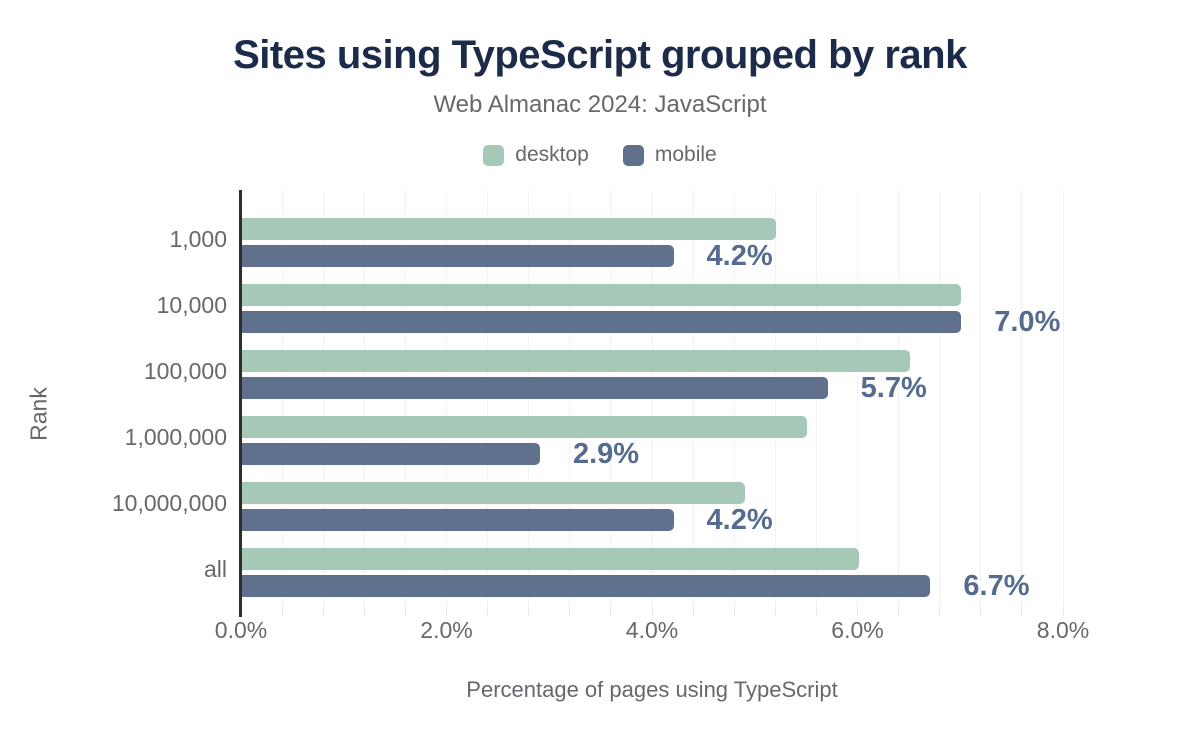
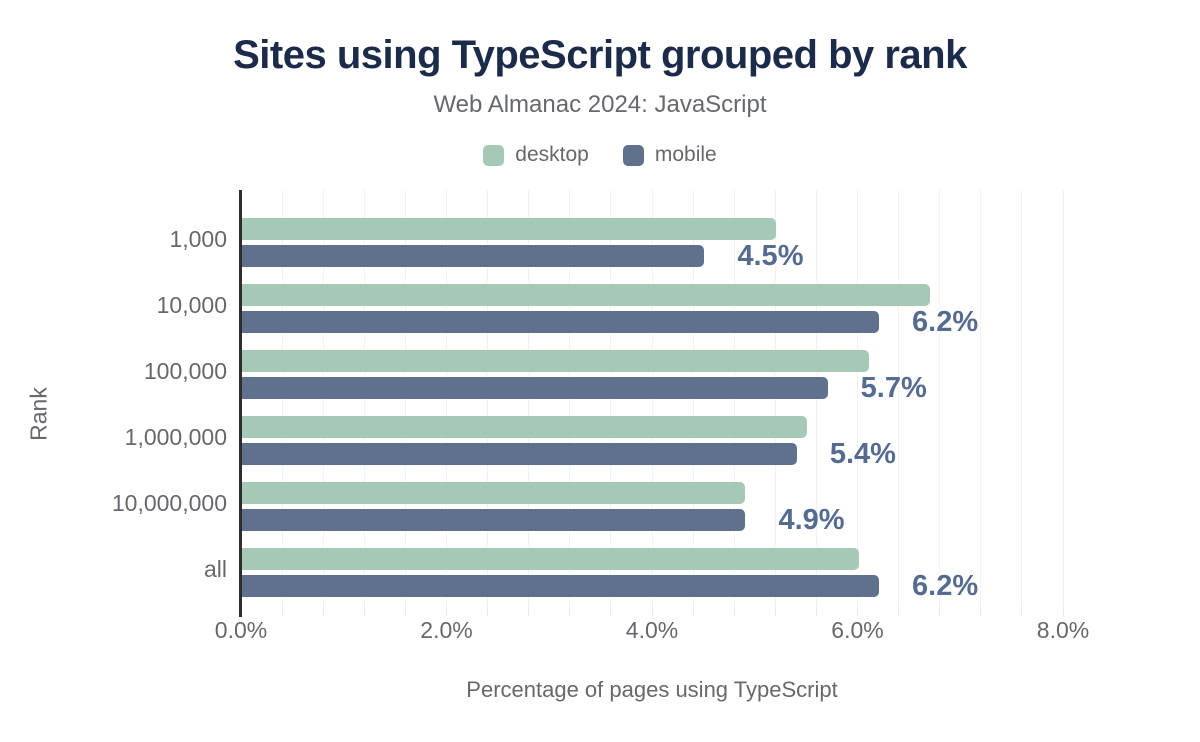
mobile/1,000: 4.2% -> 4.5%
desktop/10,000: 7.0% -> 6.7%
mobile/10,000: 7.0% -> 6.2%
desktop/100,000: 6.5% -> 6.1%
mobile/1,000,000: 2.9% -> 5.4%
mobile/10,000,000: 4.2% -> 4.9%
mobile/all: 6.7% -> 6.2%
